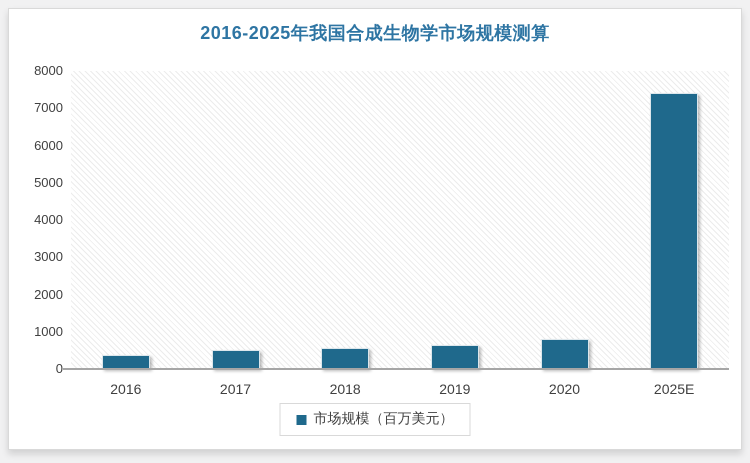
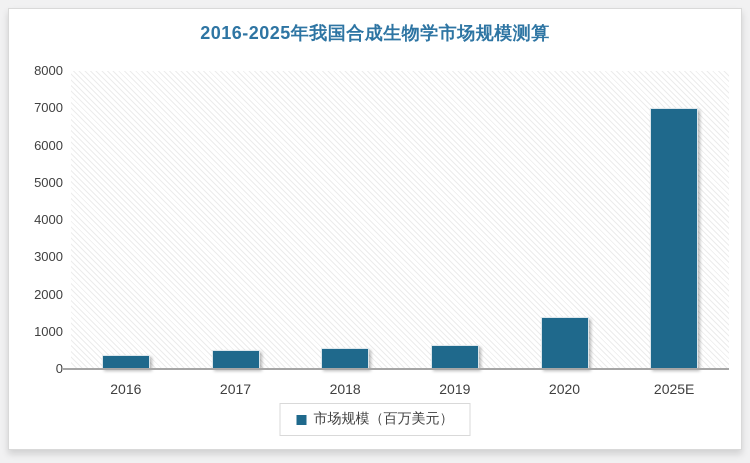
2020: 800 -> 1400
2025E: 7400 -> 7000
